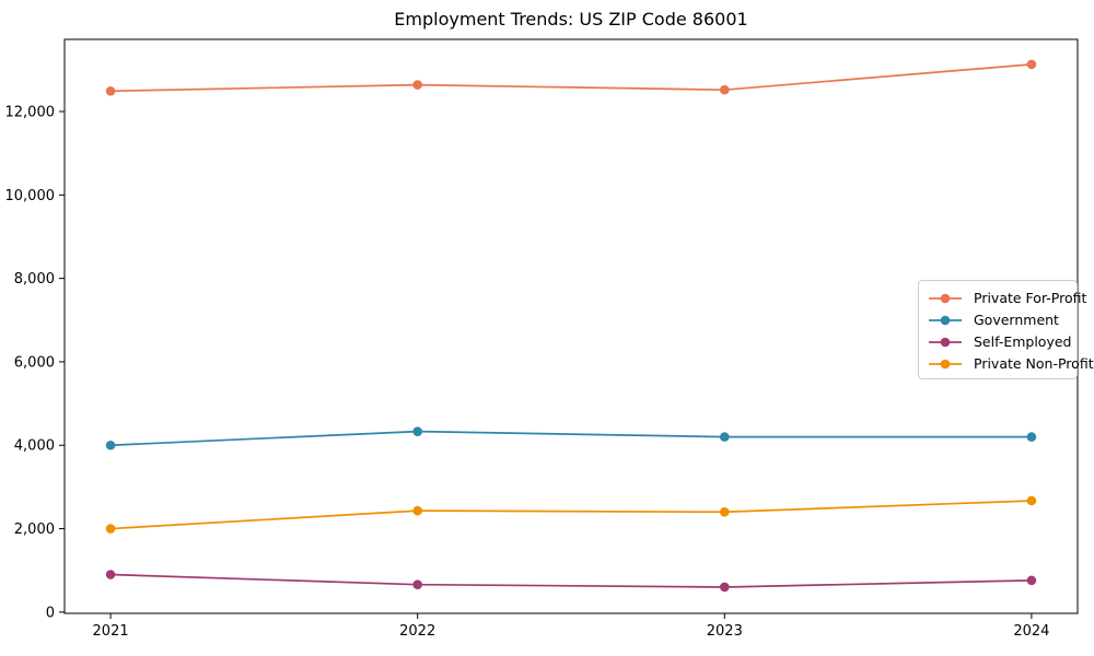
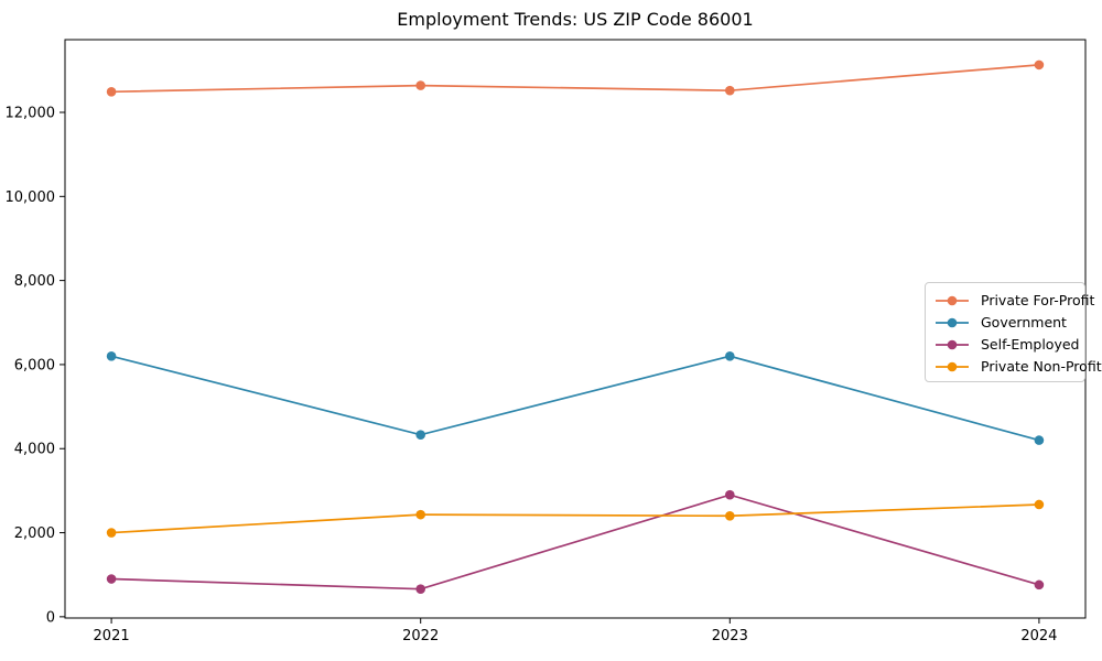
Government/2021: 4000 -> 6200
Government/2023: 4200 -> 6200
Self-Employed/2023: 600 -> 2900
